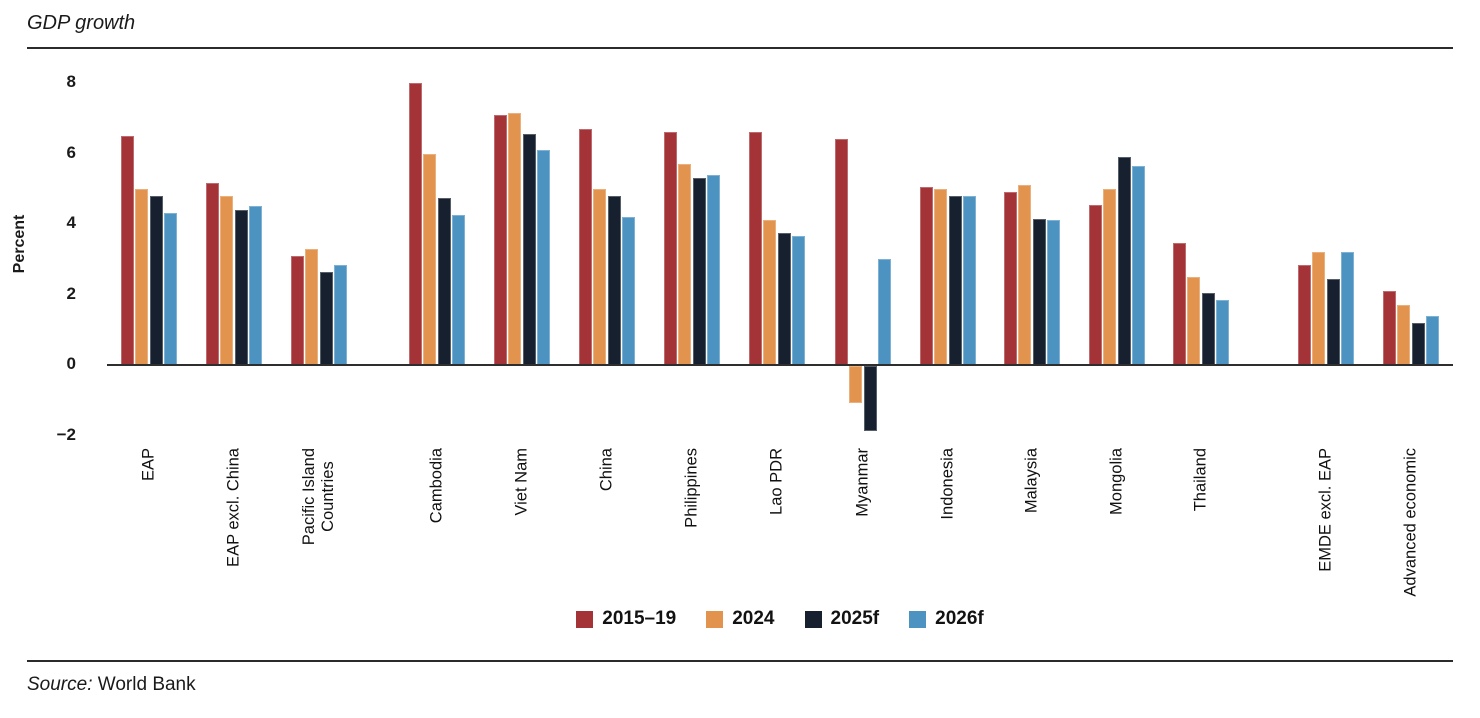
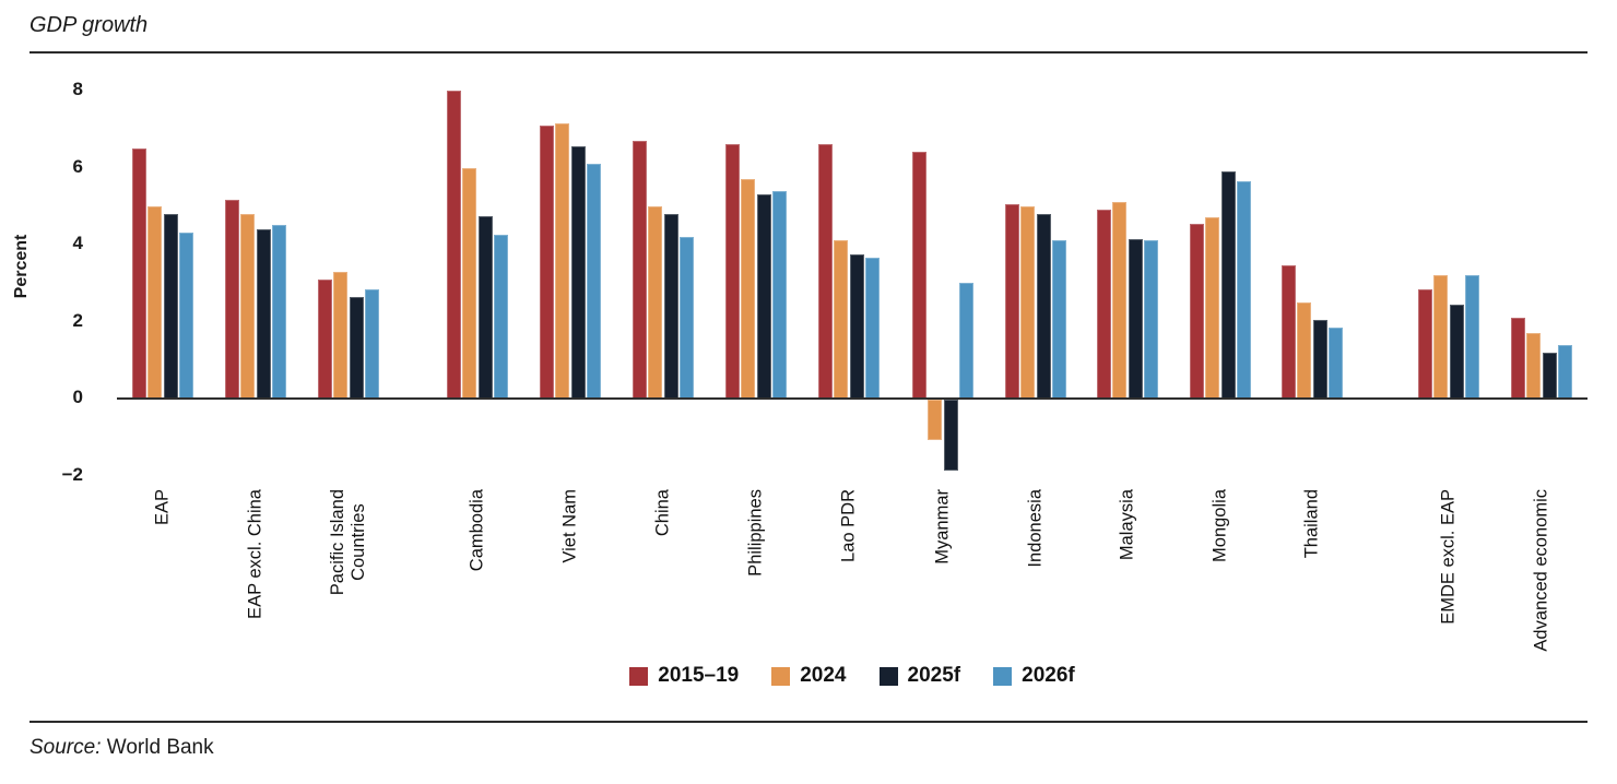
2026f/Indonesia: 4.8 -> 4.1
2024/Mongolia: 5.0 -> 4.7
